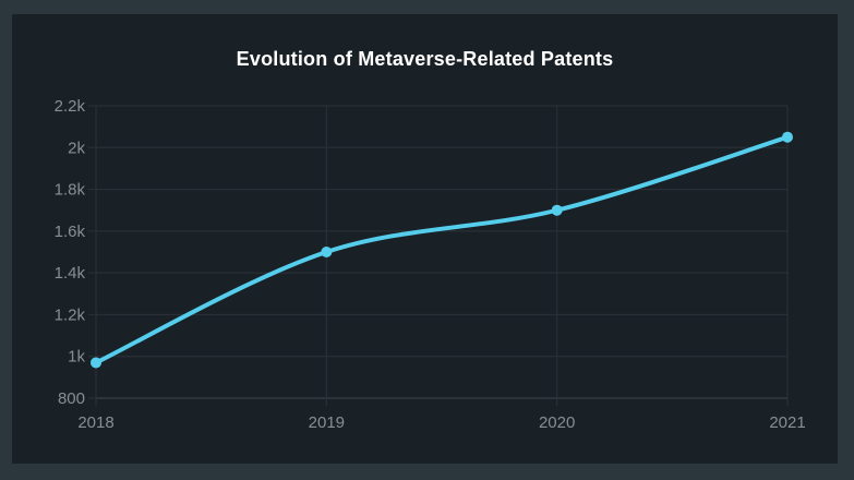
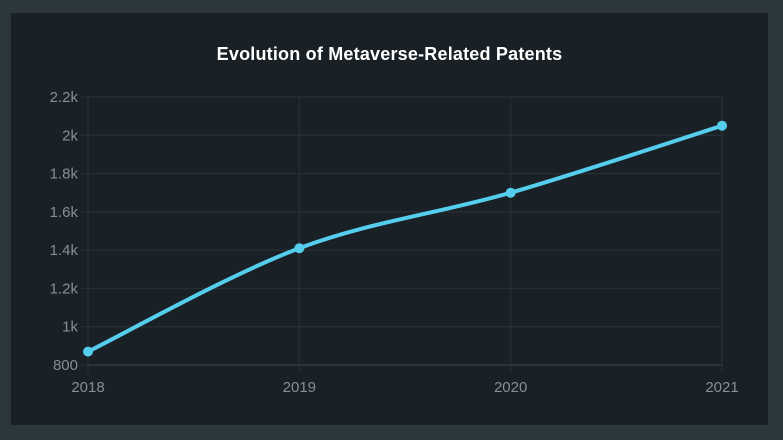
2018: 0.97k -> 0.87k
2019: 1.50k -> 1.41k
